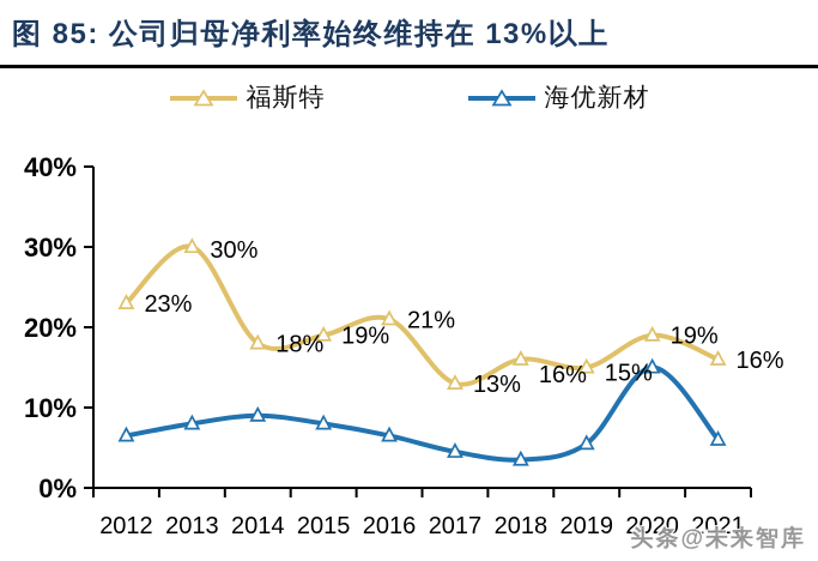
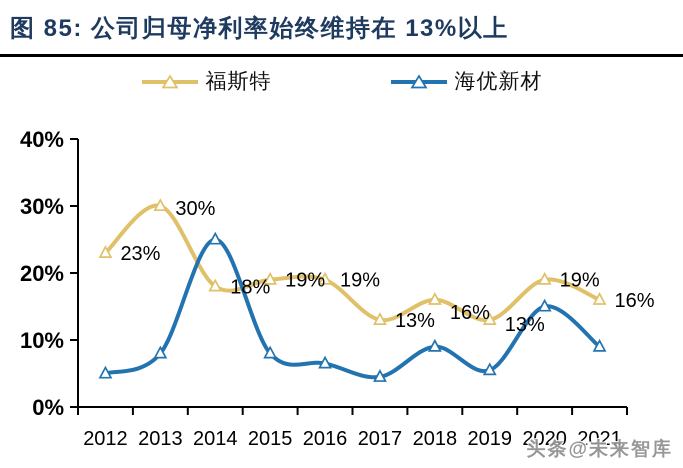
海优新材/2012: 6% -> 5%
海优新材/2014: 9% -> 25%
福斯特/2016: 21% -> 19%
海优新材/2018: 4% -> 9%
福斯特/2019: 15% -> 13%
海优新材/2021: 6% -> 9%
